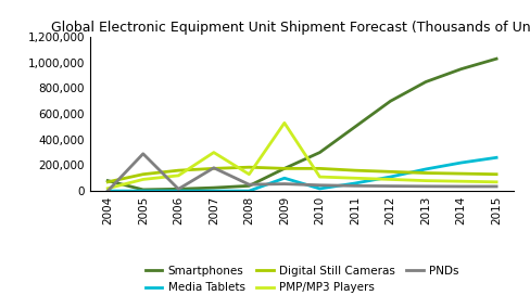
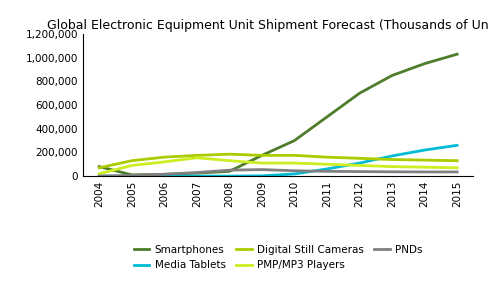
PNDs/2005: 290,000 -> 0
PMP/MP3 Players/2007: 300,000 -> 160,000
PNDs/2007: 180,000 -> 30,000
Media Tablets/2009: 100,000 -> 0
PMP/MP3 Players/2009: 530,000 -> 110,000
